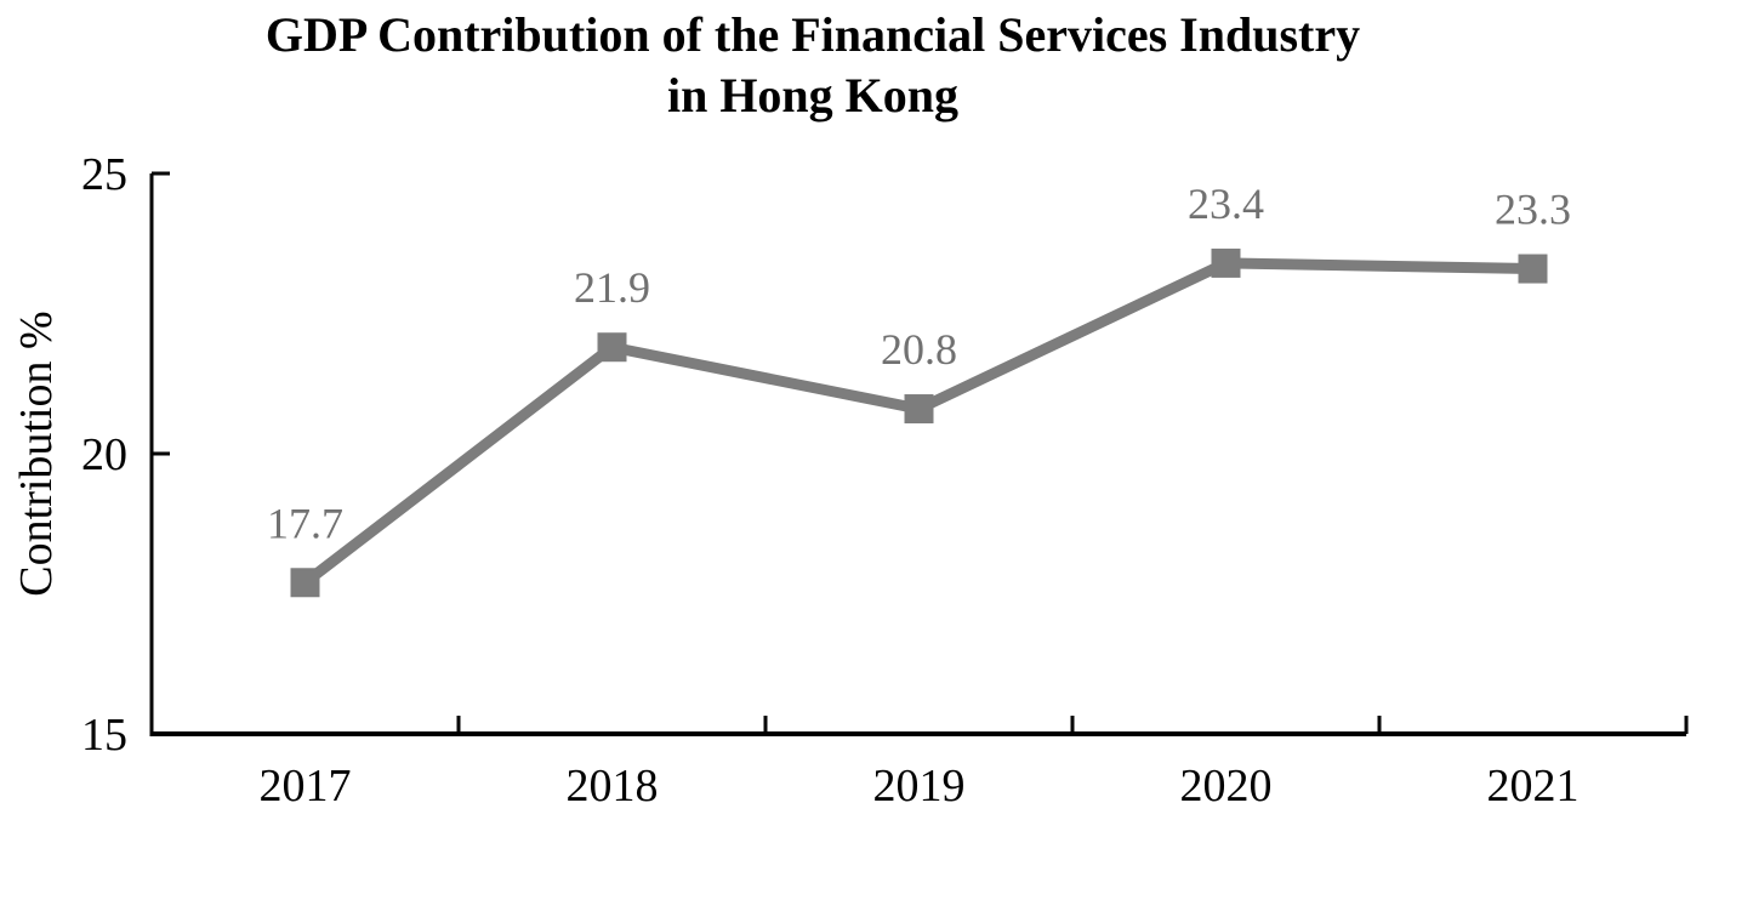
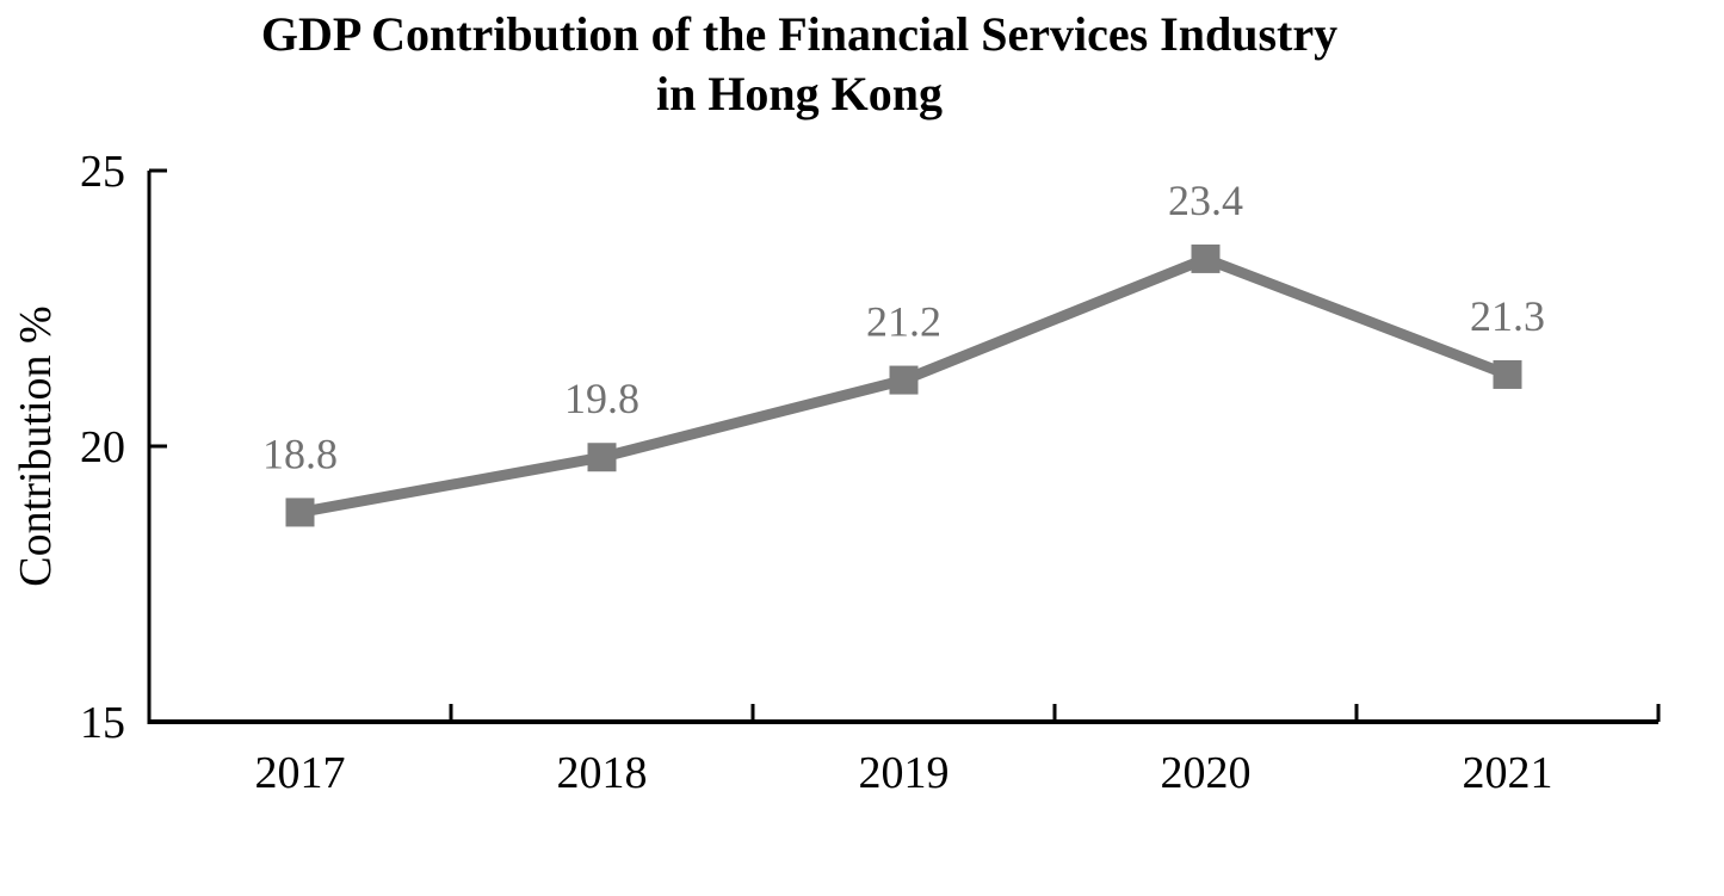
2017: 17.7 -> 18.8
2018: 21.9 -> 19.8
2019: 20.8 -> 21.2
2021: 23.3 -> 21.3
